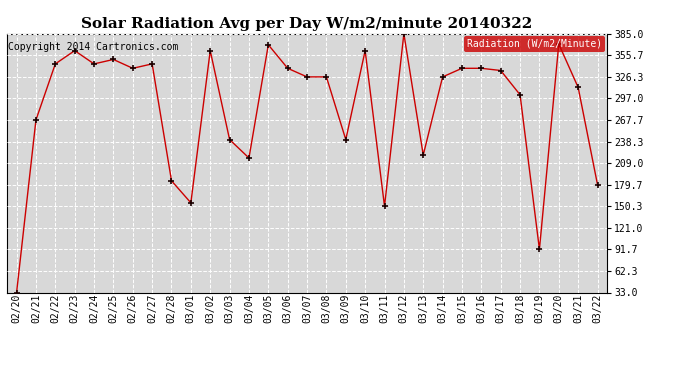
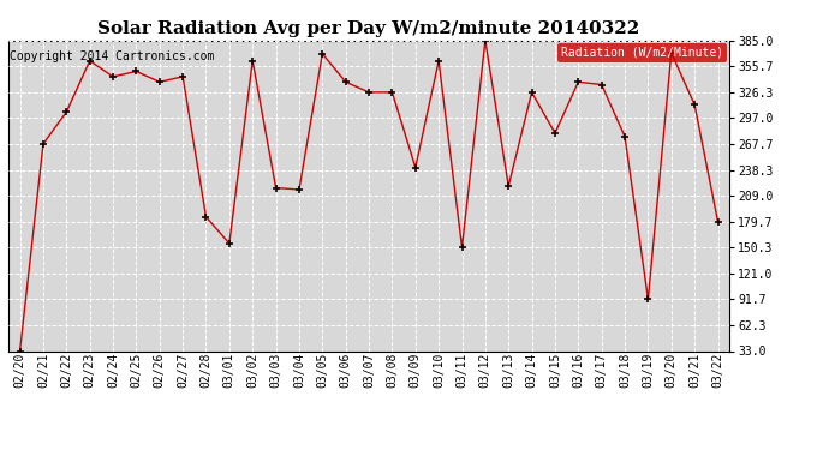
02/22: 344 -> 304
03/03: 241 -> 218
03/15: 338 -> 280
03/18: 302 -> 276
